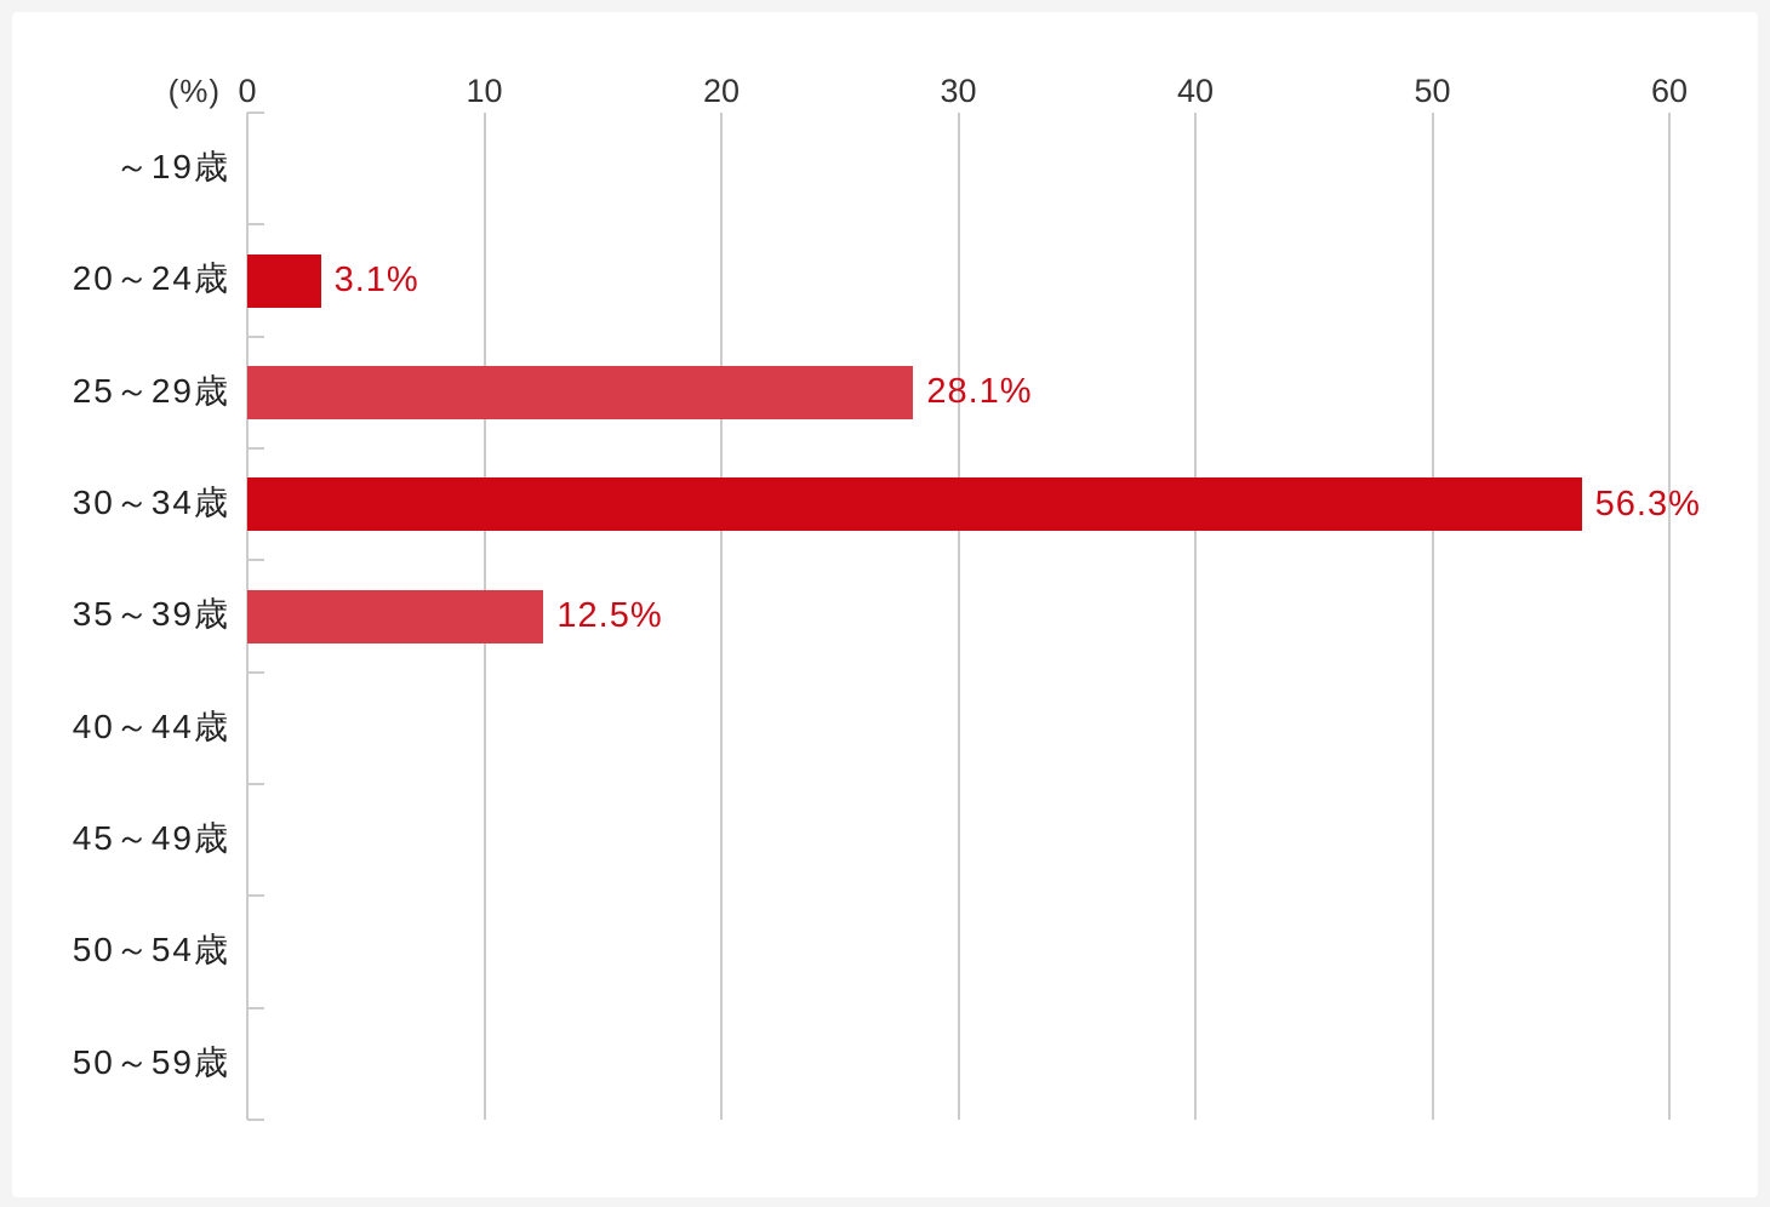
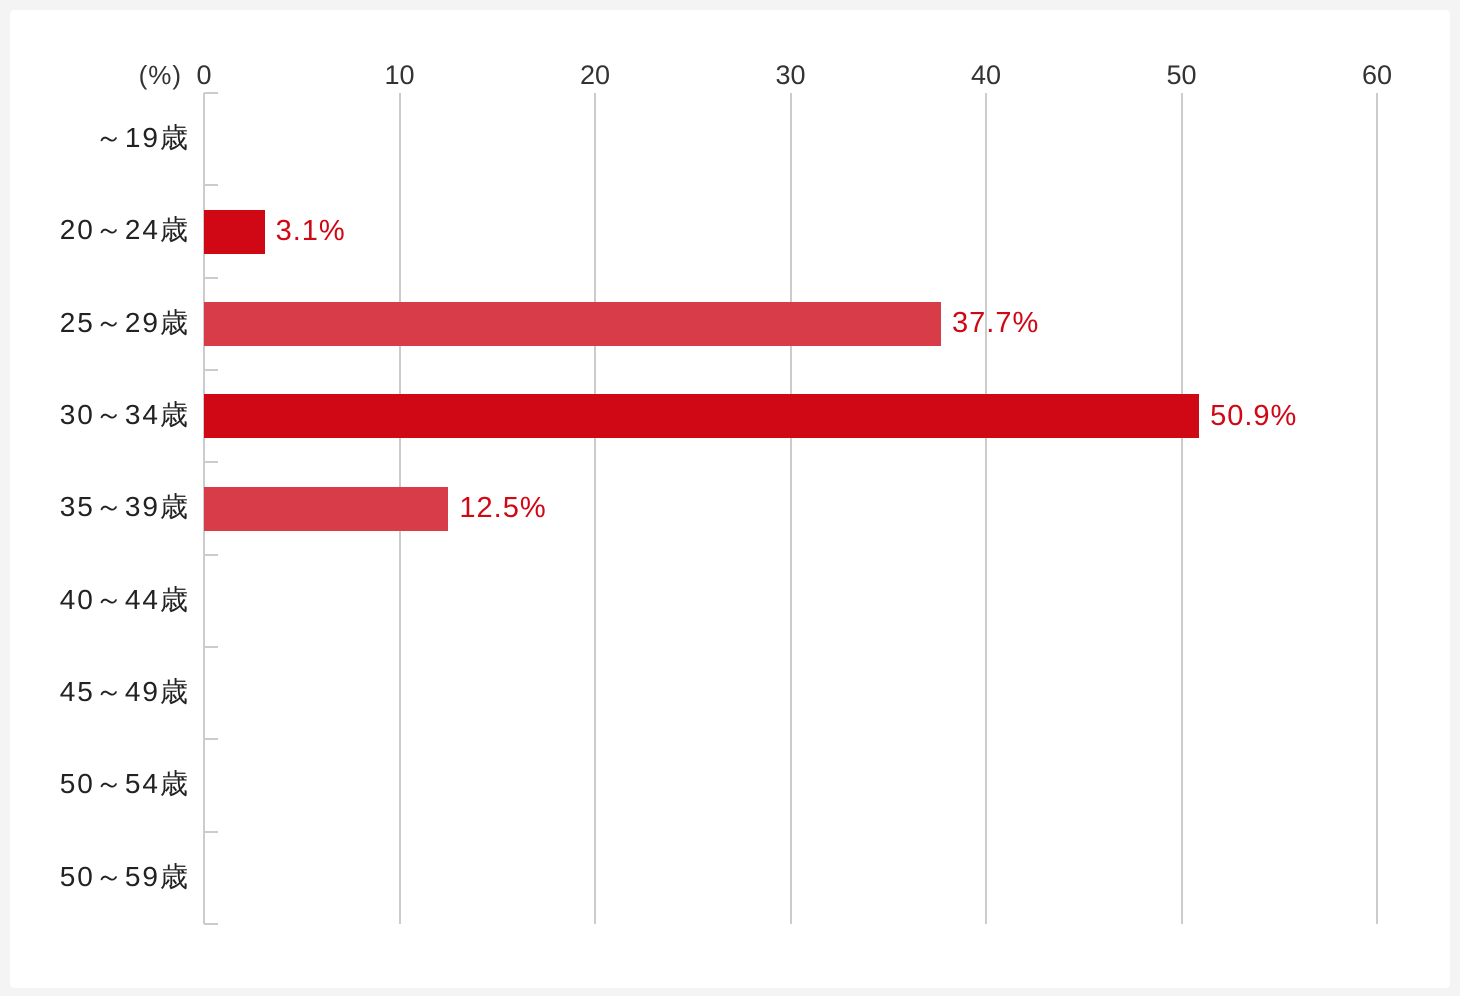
25～29歳: 28.1% -> 37.7%
30～34歳: 56.3% -> 50.9%
